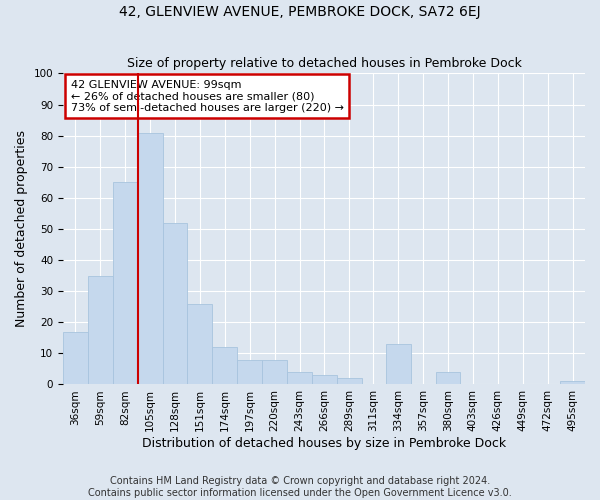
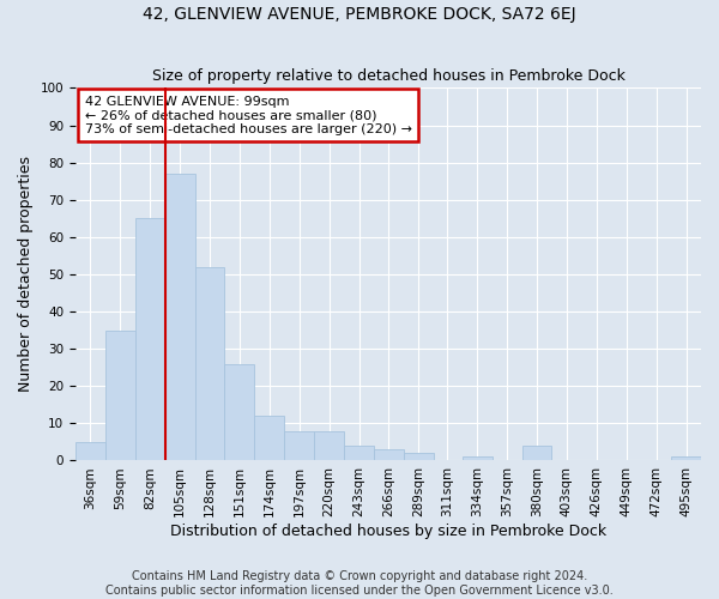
36sqm: 17 -> 5
105sqm: 81 -> 77
334sqm: 13 -> 1
